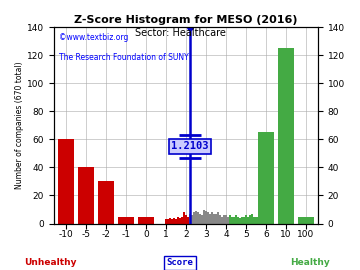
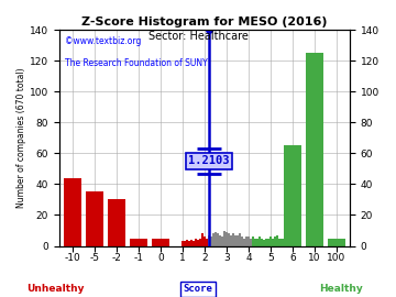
-10: 60 -> 44
-5: 40 -> 35
